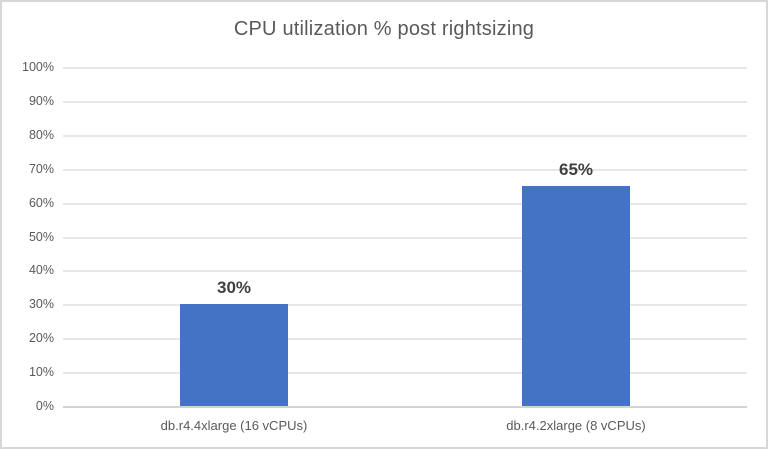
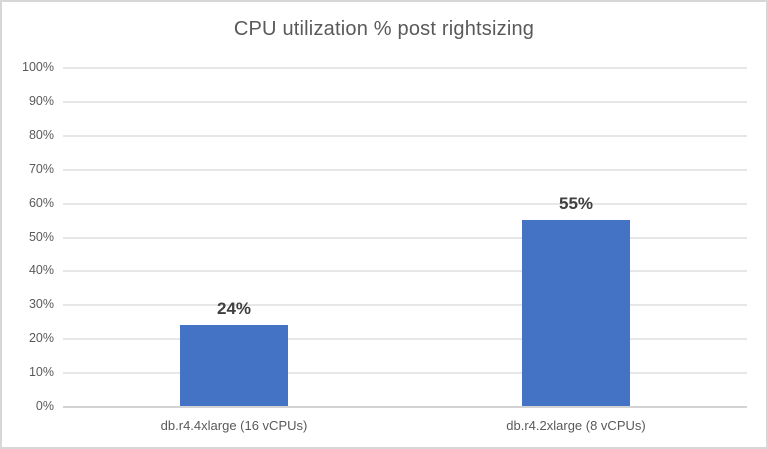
db.r4.4xlarge (16 vCPUs): 30% -> 24%
db.r4.2xlarge (8 vCPUs): 65% -> 55%
